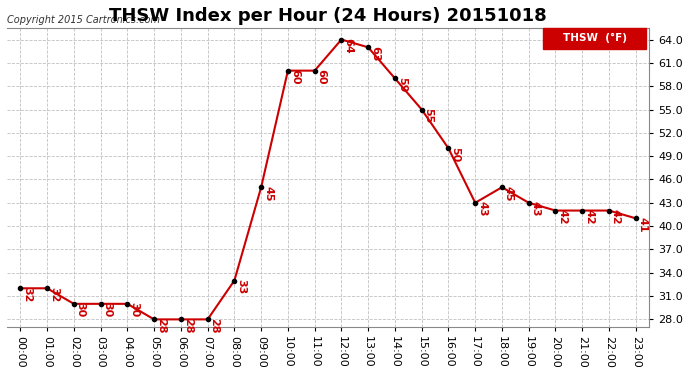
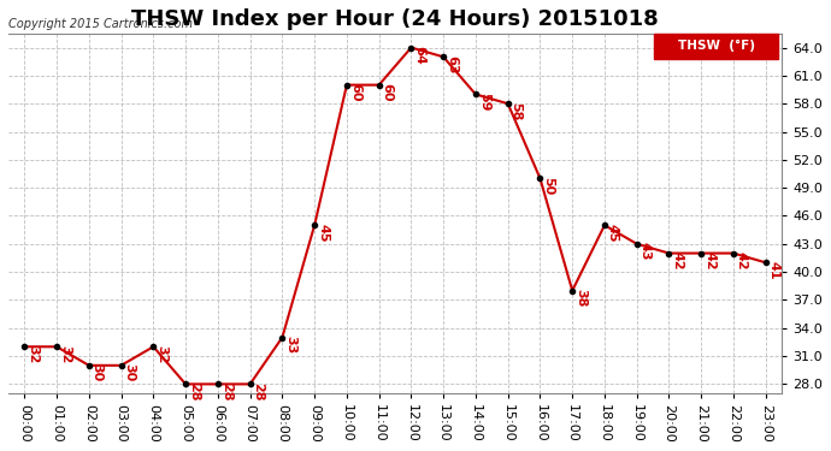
04:00: 30 -> 32
15:00: 55 -> 58
17:00: 43 -> 38
